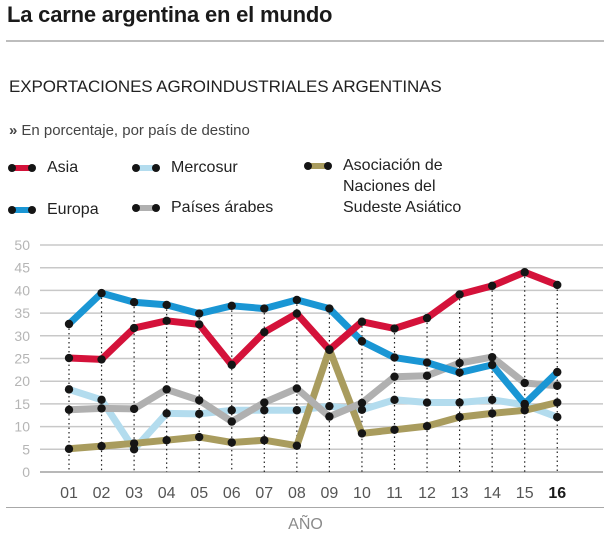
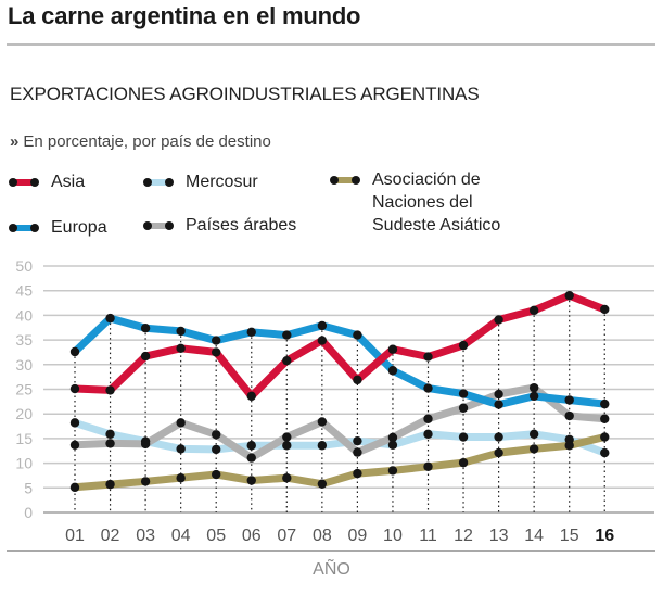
Mercosur/03: 5 -> 14
Asociación de Naciones del Sudeste Asiático/09: 27 -> 8
Países árabes/11: 21 -> 19
Europa/15: 15 -> 23
